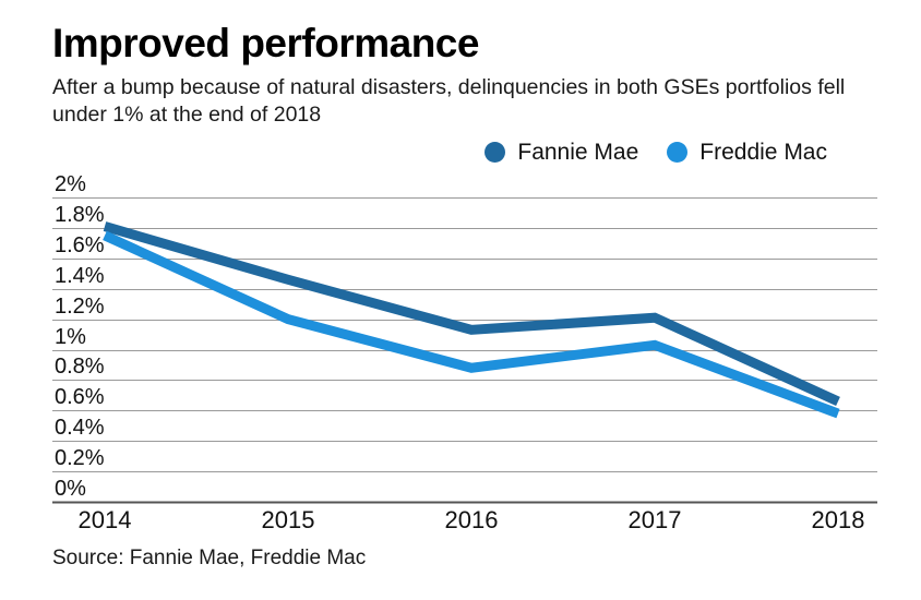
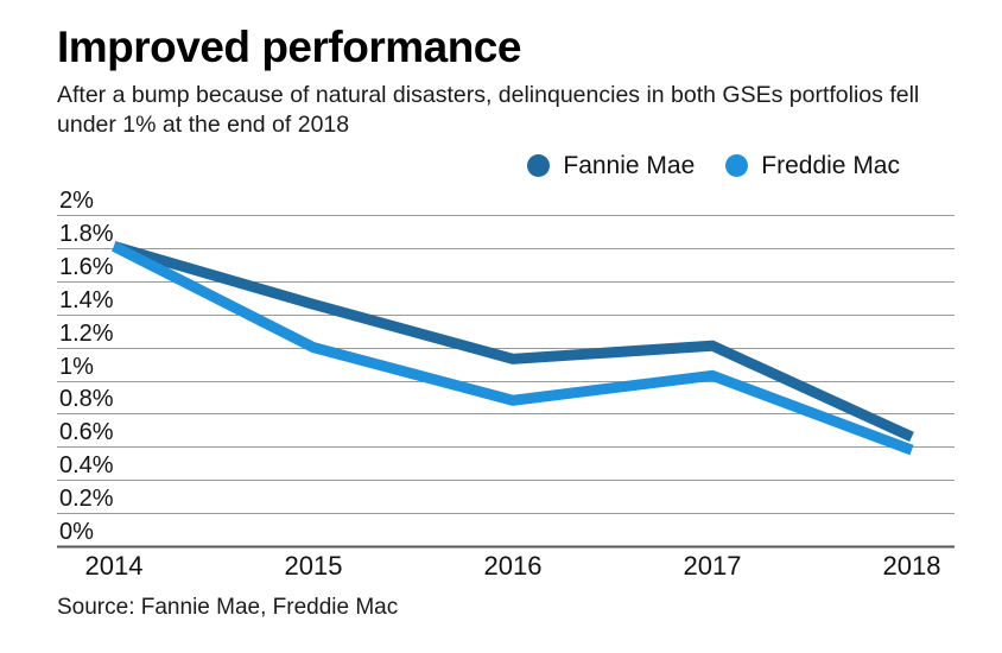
Freddie Mac/2014: 1.75% -> 1.81%
